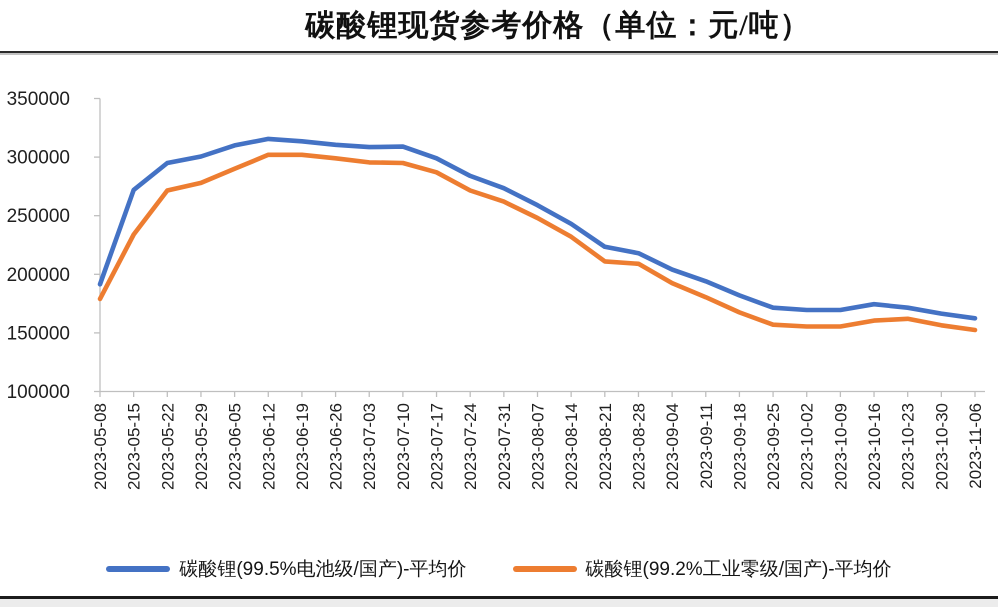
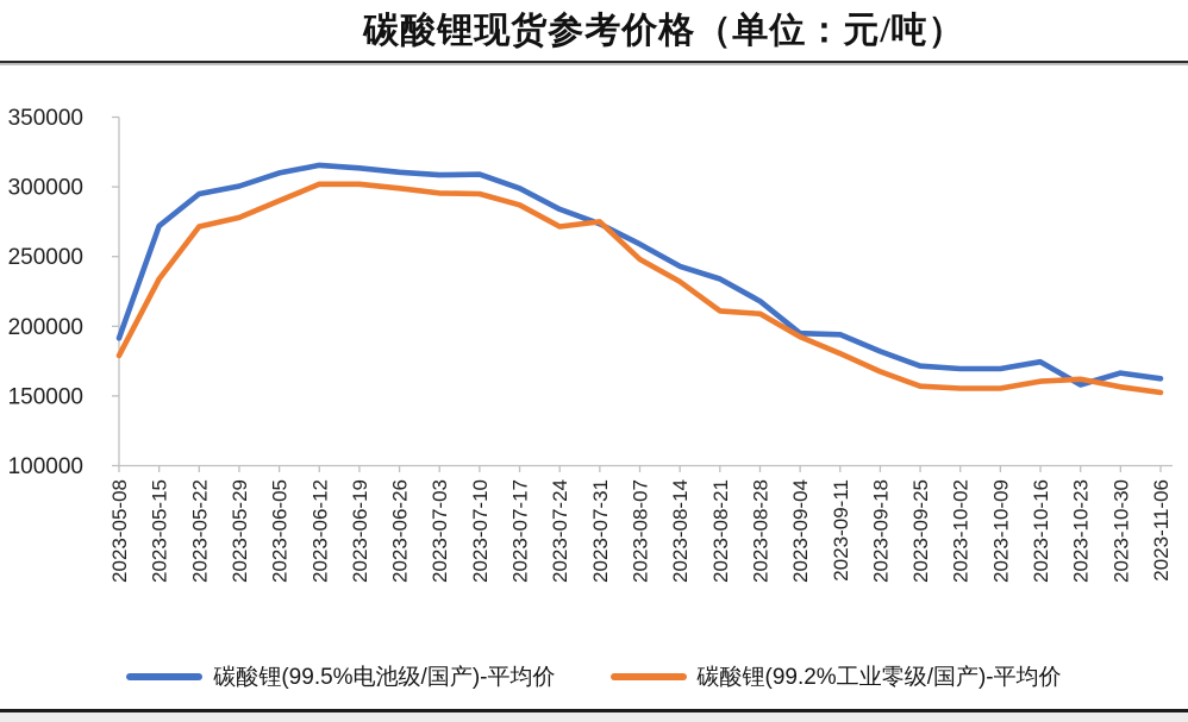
碳酸锂(99.2%工业零级/国产)-平均价/2023-07-31: 262000 -> 275000
碳酸锂(99.5%电池级/国产)-平均价/2023-08-21: 224000 -> 234000
碳酸锂(99.5%电池级/国产)-平均价/2023-09-04: 204000 -> 195000
碳酸锂(99.5%电池级/国产)-平均价/2023-10-23: 172000 -> 158000
